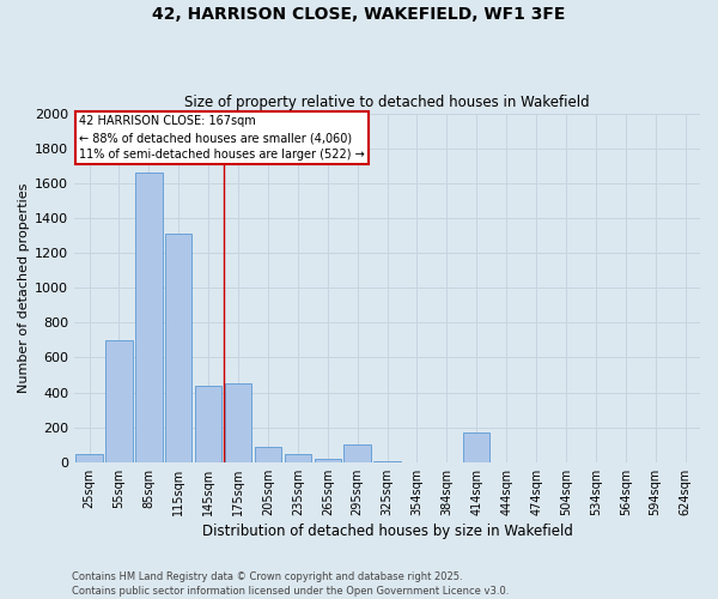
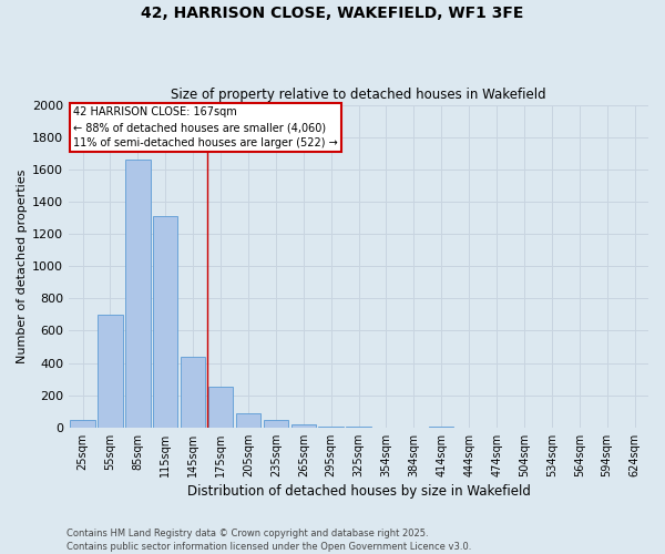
175sqm: 450 -> 250
295sqm: 100 -> 10
414sqm: 170 -> 0
